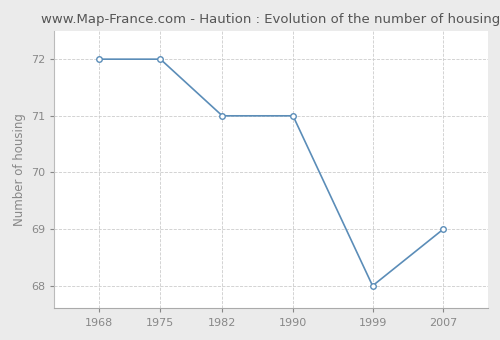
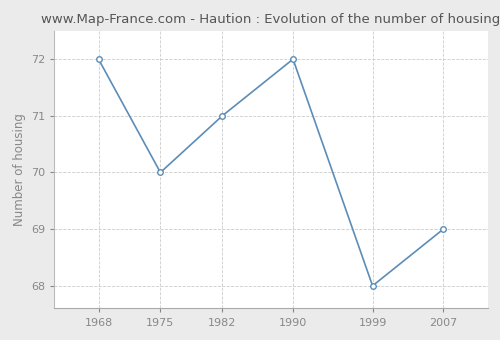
1975: 72 -> 70
1990: 71 -> 72
